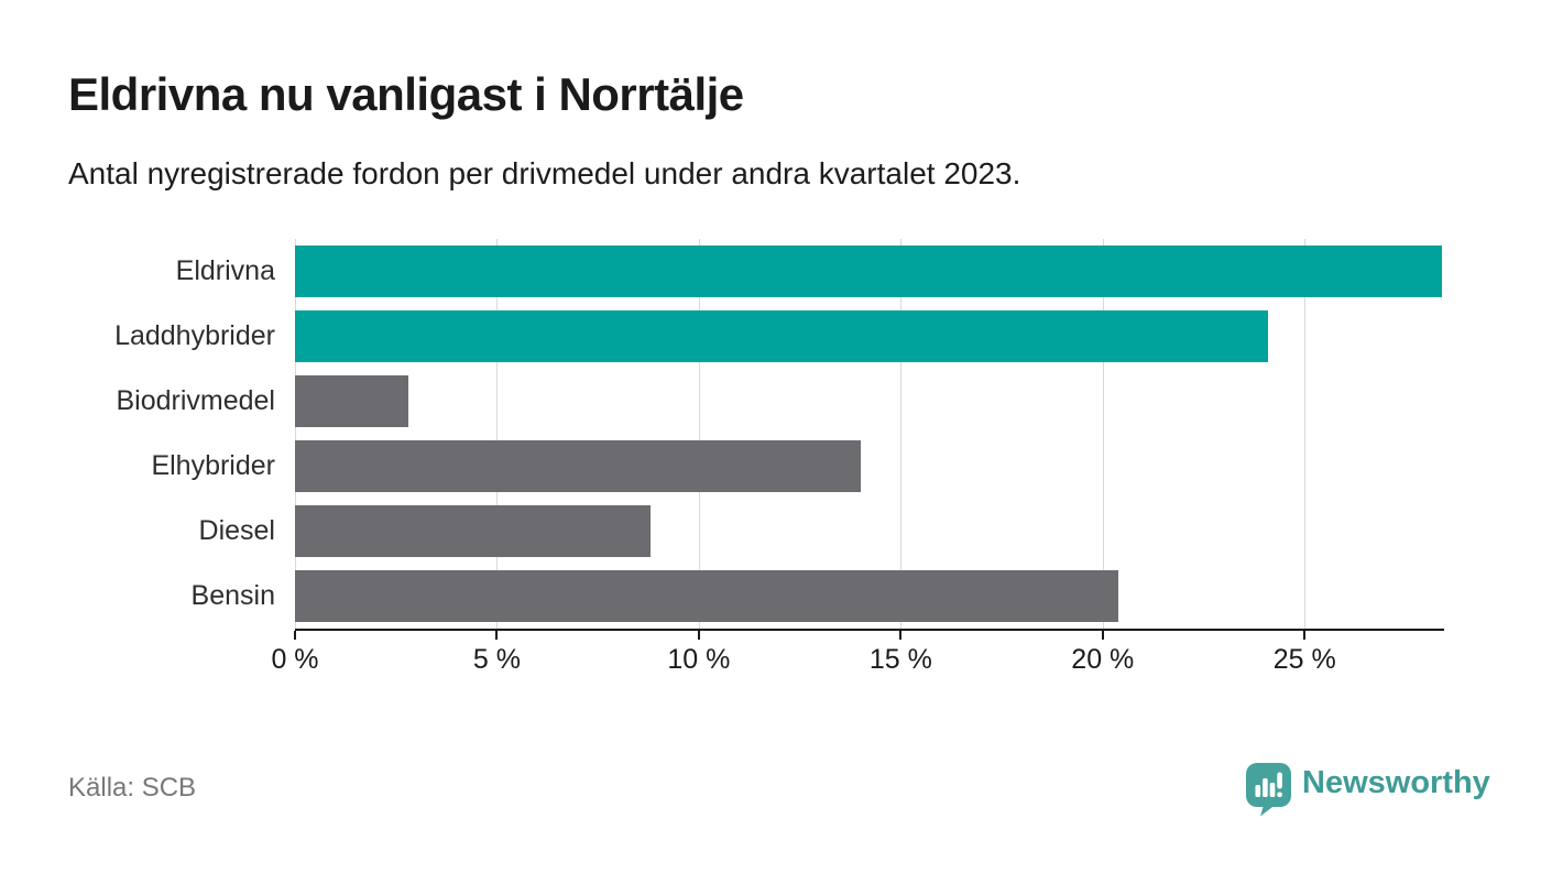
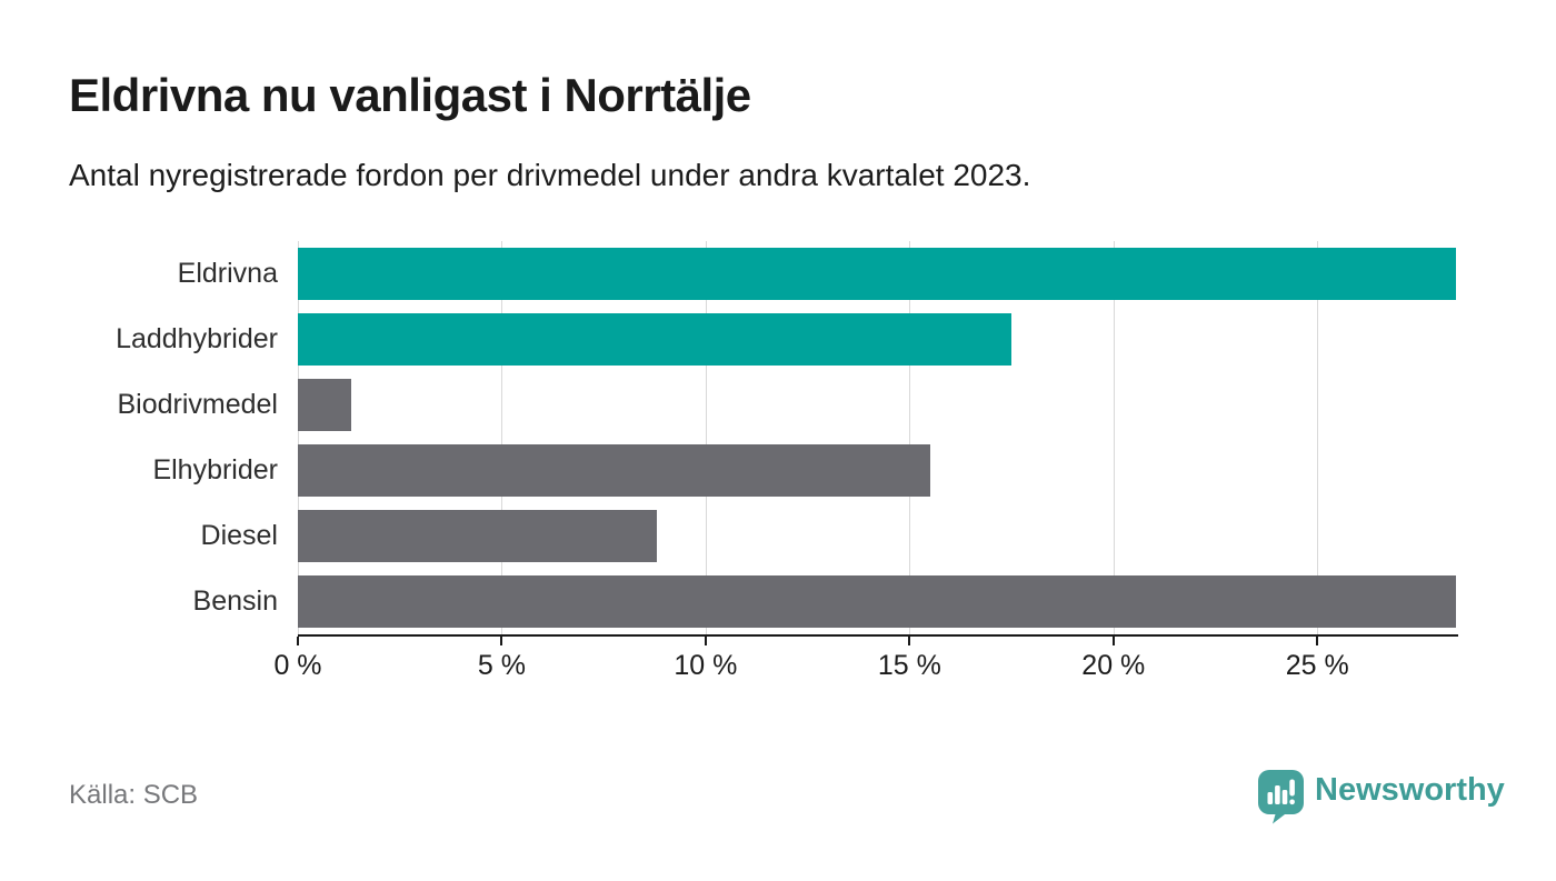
Laddhybrider: 24.1% -> 17.5%
Biodrivmedel: 2.8% -> 1.3%
Elhybrider: 14.0% -> 15.5%
Bensin: 20.4% -> 28.4%
